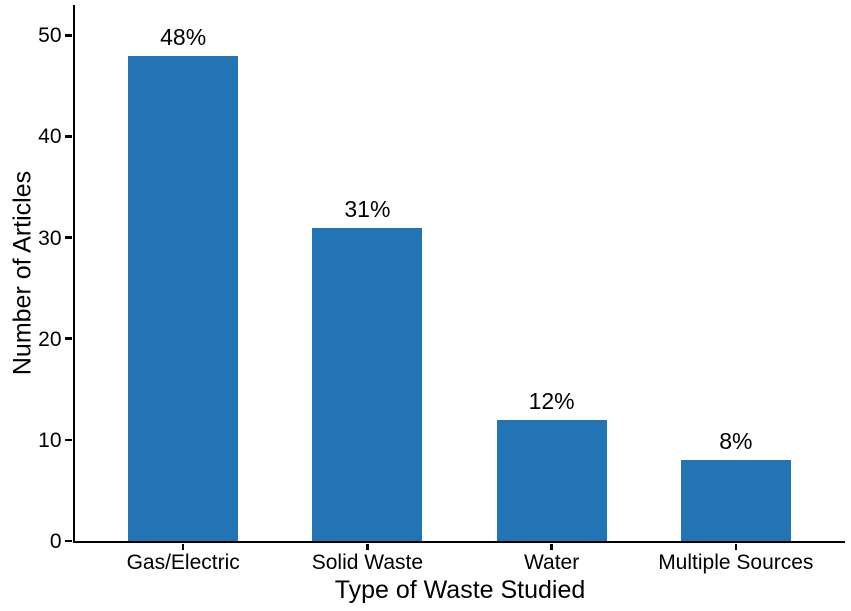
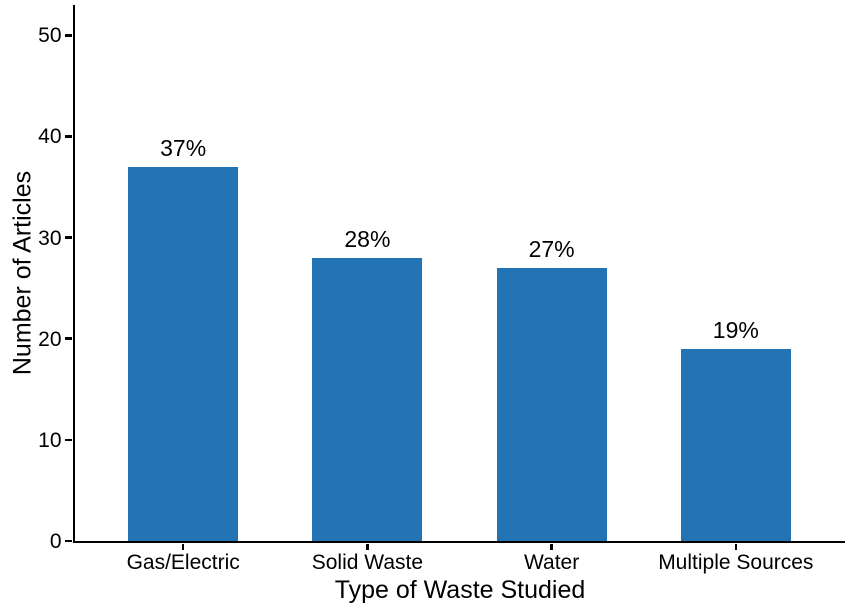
Gas/Electric: 48% -> 37%
Solid Waste: 31% -> 28%
Water: 12% -> 27%
Multiple Sources: 8% -> 19%
